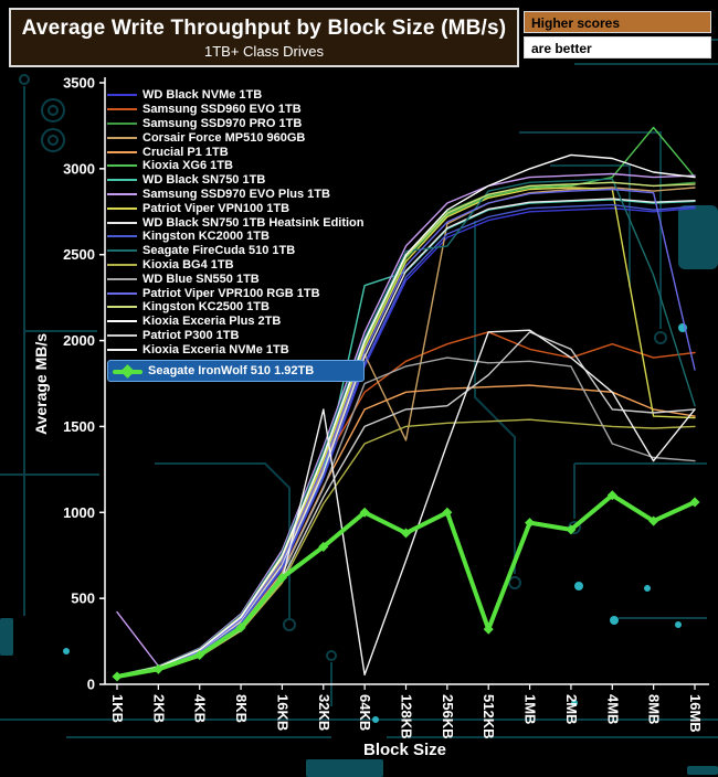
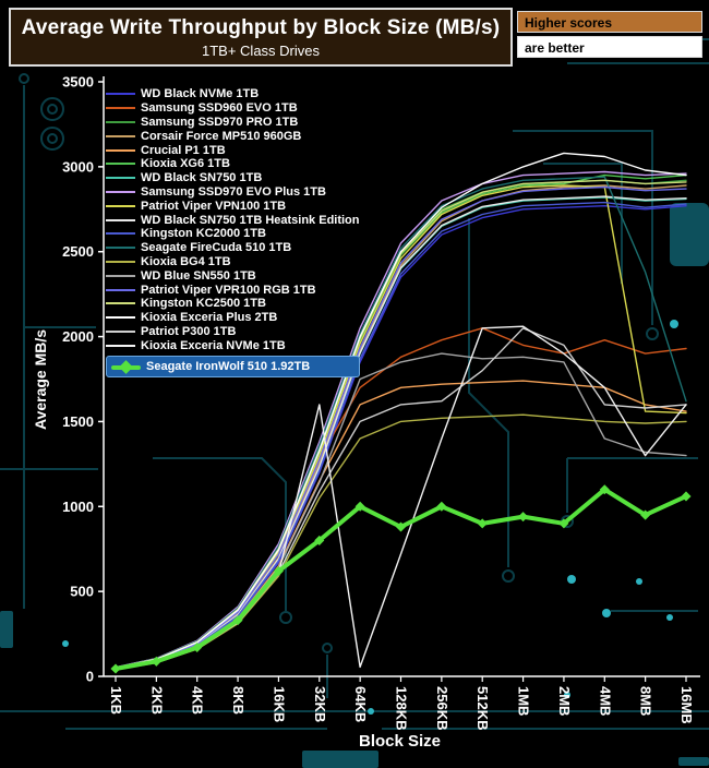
Samsung SSD970 EVO Plus 1TB/1KB: 420 -> 50
WD Black SN750 1TB/64KB: 2320 -> 1900
Corsair Force MP510 960GB/128KB: 1420 -> 2420
Seagate FireCuda 510 1TB/256KB: 2550 -> 2770
Seagate IronWolf 510 1.92TB/512KB: 320 -> 900
Kioxia XG6 1TB/8MB: 3240 -> 2930
Patriot Viper VPR100 RGB 1TB/16MB: 1830 -> 2870
